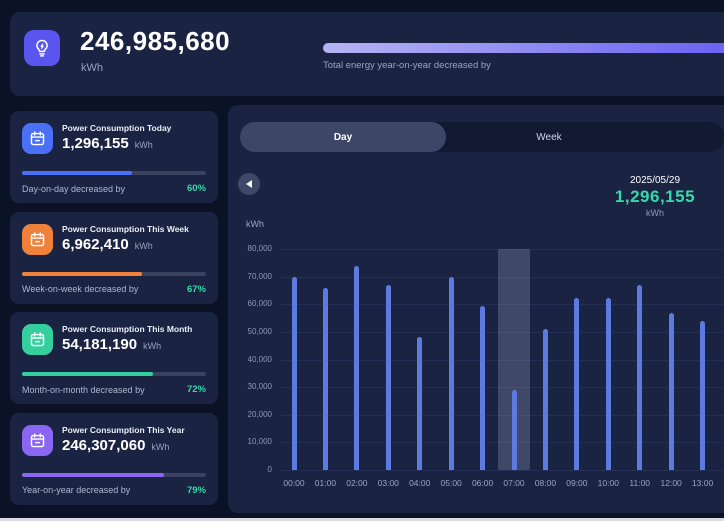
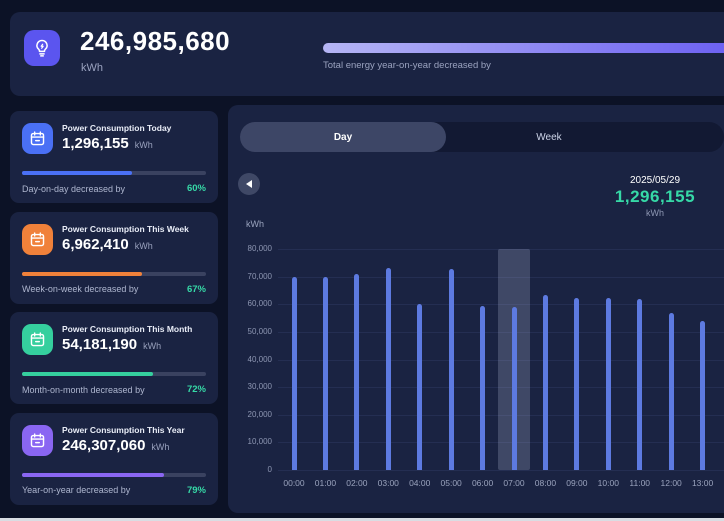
01:00: 66000 -> 70000
02:00: 74000 -> 71000
03:00: 67000 -> 73000
04:00: 48000 -> 60000
05:00: 70000 -> 73000
07:00: 29000 -> 59000
08:00: 51000 -> 63000
11:00: 67000 -> 62000
